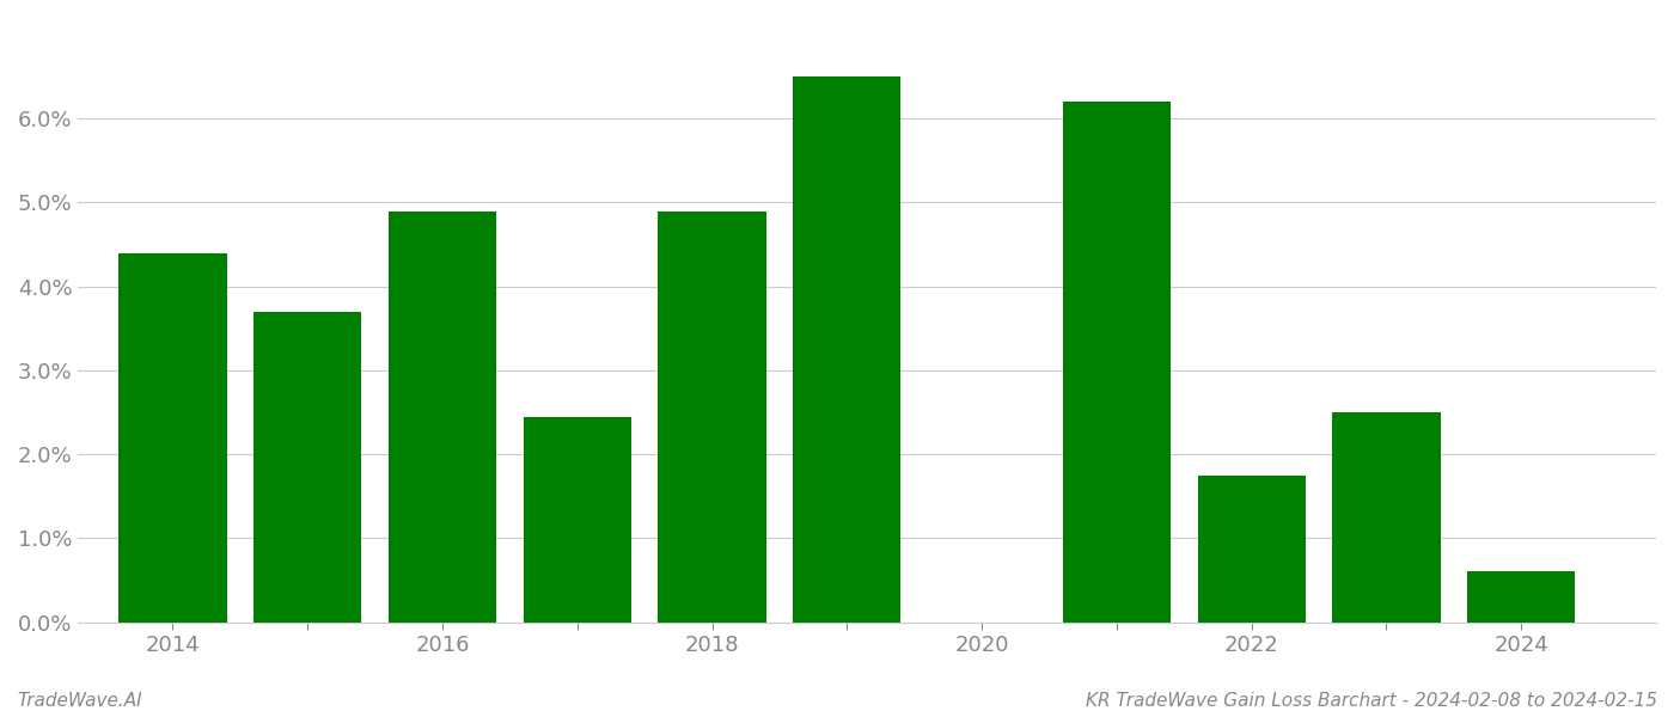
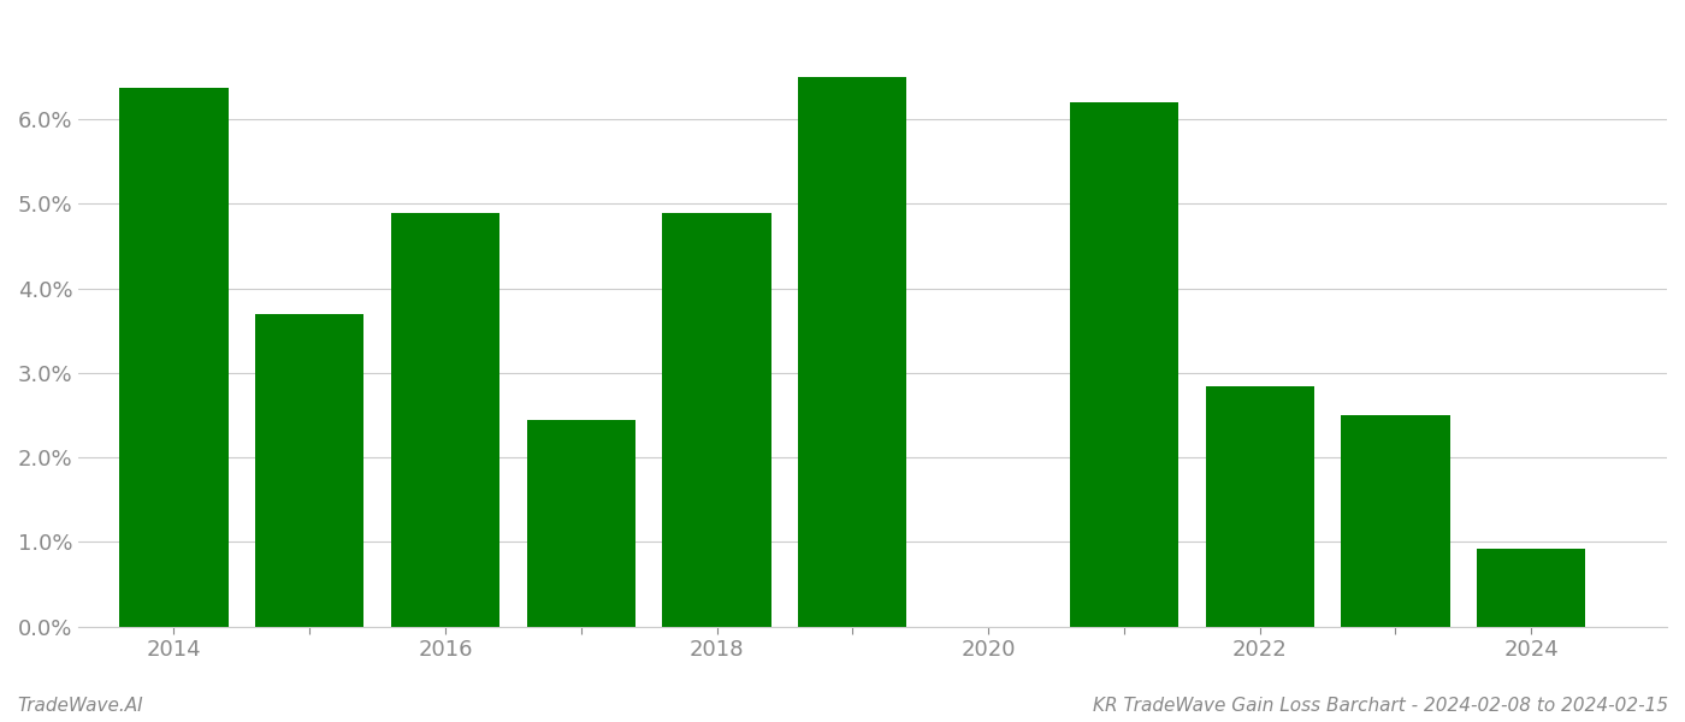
2014: 4.40% -> 6.38%
2022: 1.75% -> 2.84%
2024: 0.60% -> 0.92%
